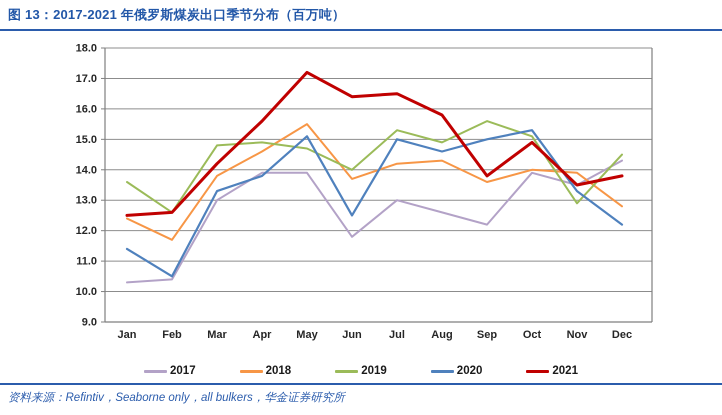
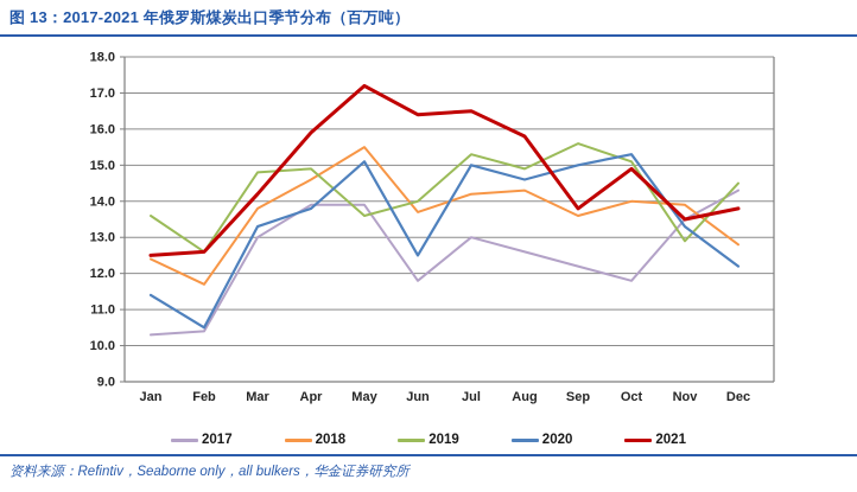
2021/Apr: 15.6 -> 15.9
2019/May: 14.7 -> 13.6
2017/Oct: 13.9 -> 11.8
